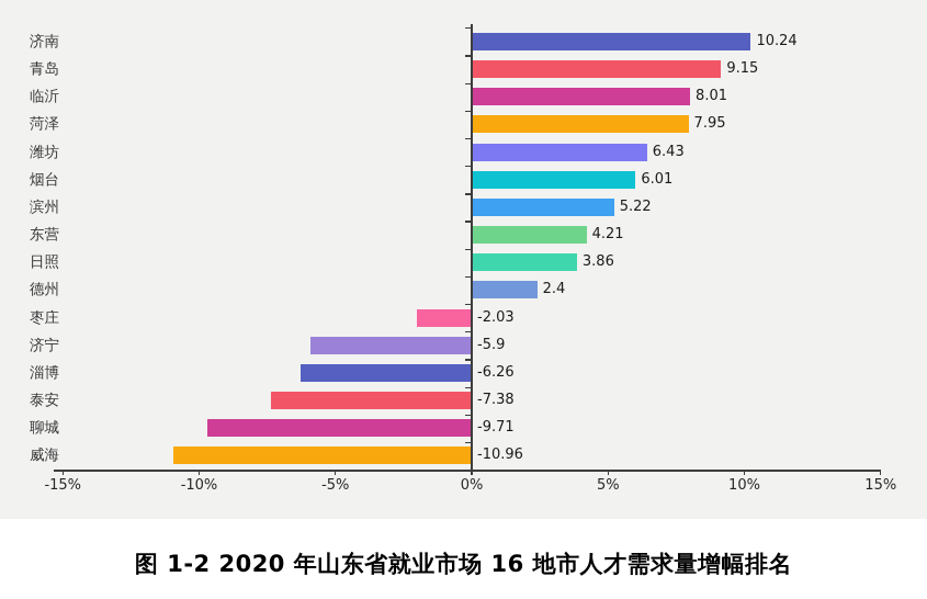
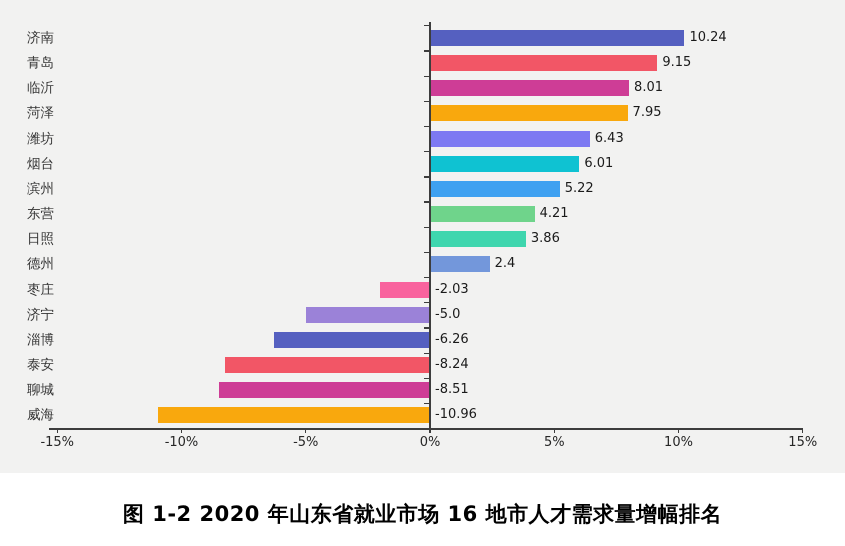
济宁: -5.9 -> -5.0
泰安: -7.38 -> -8.24
聊城: -9.71 -> -8.51
